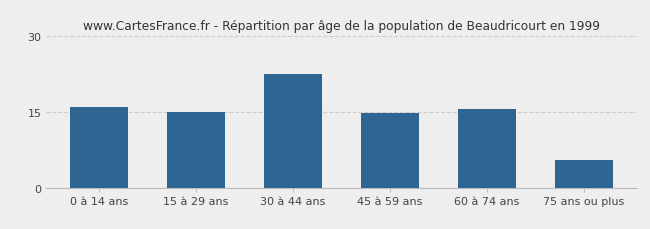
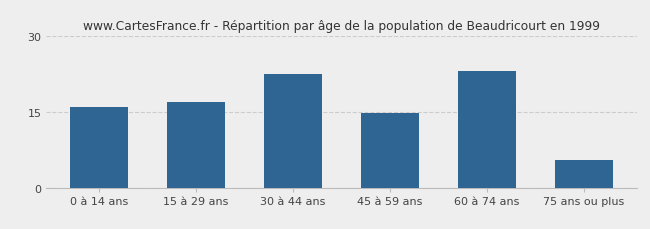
15 à 29 ans: 15.0 -> 17.0
60 à 74 ans: 15.5 -> 23.0
